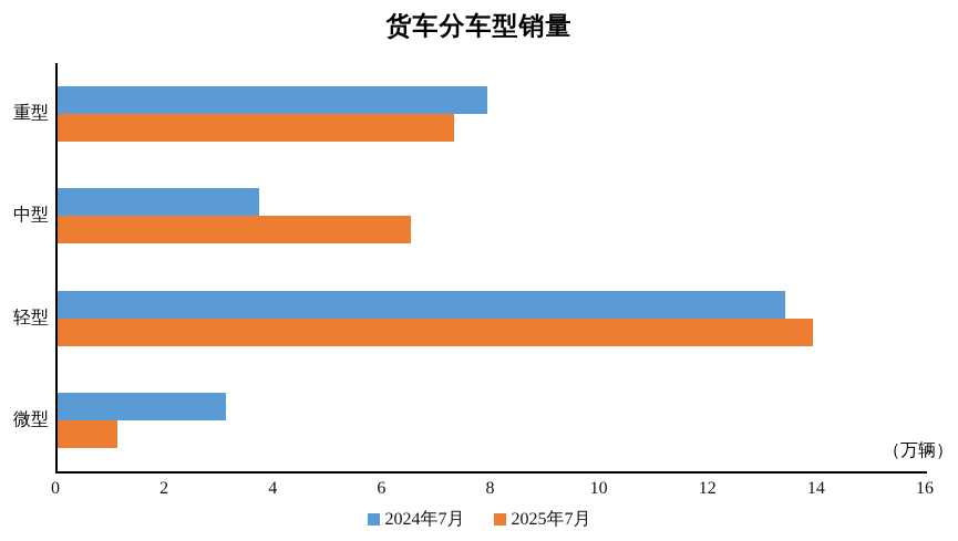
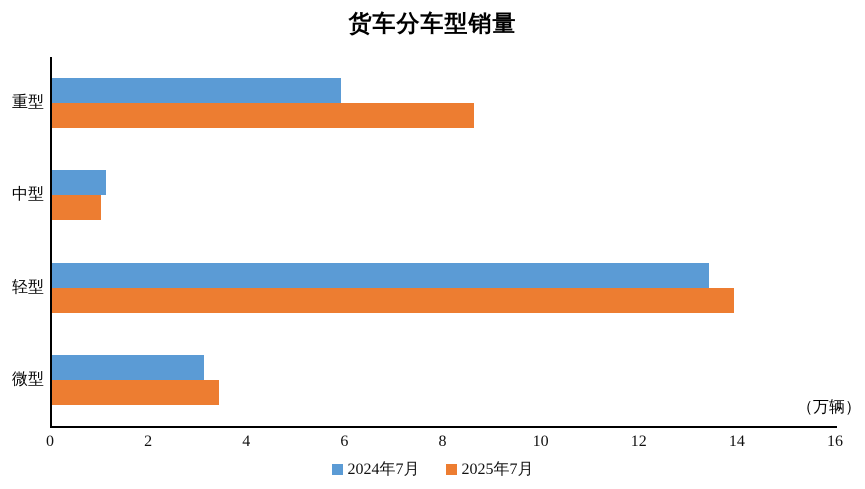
2024年7月/重型: 7.9 -> 5.9
2025年7月/重型: 7.3 -> 8.6
2024年7月/中型: 3.7 -> 1.1
2025年7月/中型: 6.5 -> 1.0
2025年7月/微型: 1.1 -> 3.4
